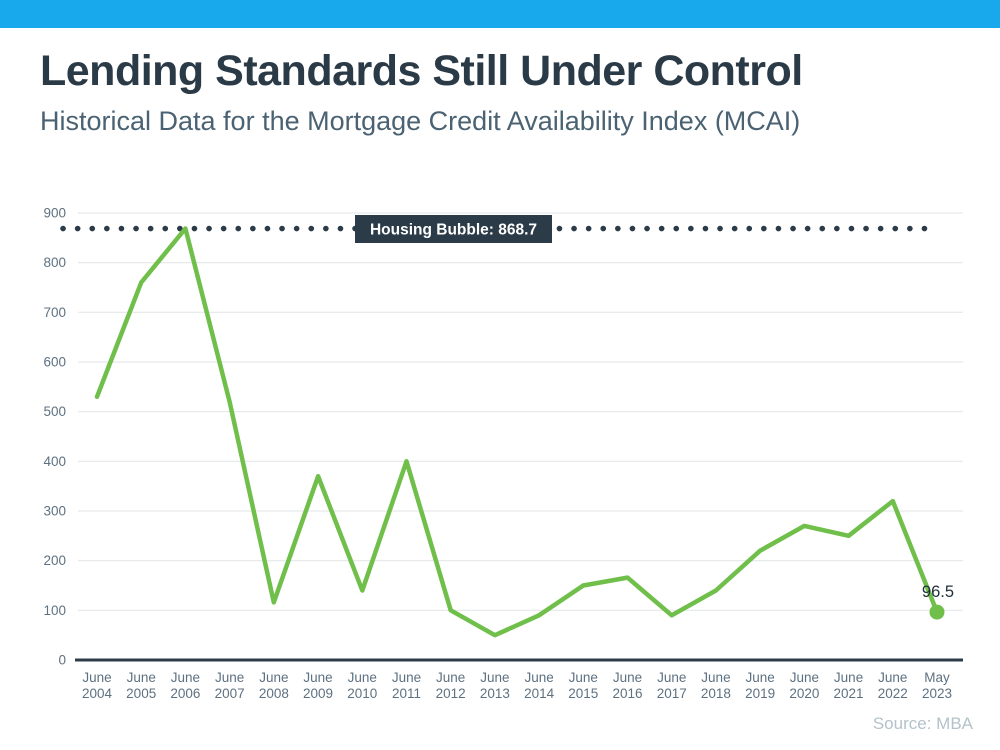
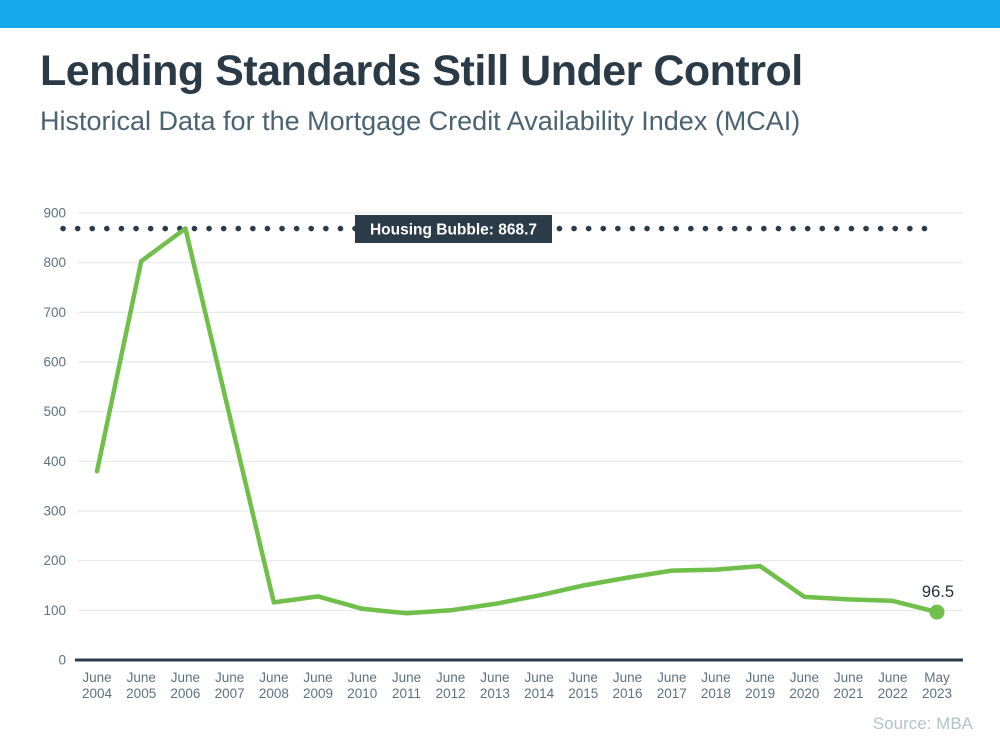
June 2004: 530 -> 380
June 2005: 760 -> 800
June 2007: 520 -> 490
June 2009: 370 -> 130
June 2010: 140 -> 100
June 2011: 400 -> 90
June 2013: 50 -> 110
June 2014: 90 -> 130
June 2017: 90 -> 180
June 2018: 140 -> 180
June 2019: 220 -> 190
June 2020: 270 -> 130
June 2021: 250 -> 120
June 2022: 320 -> 120
